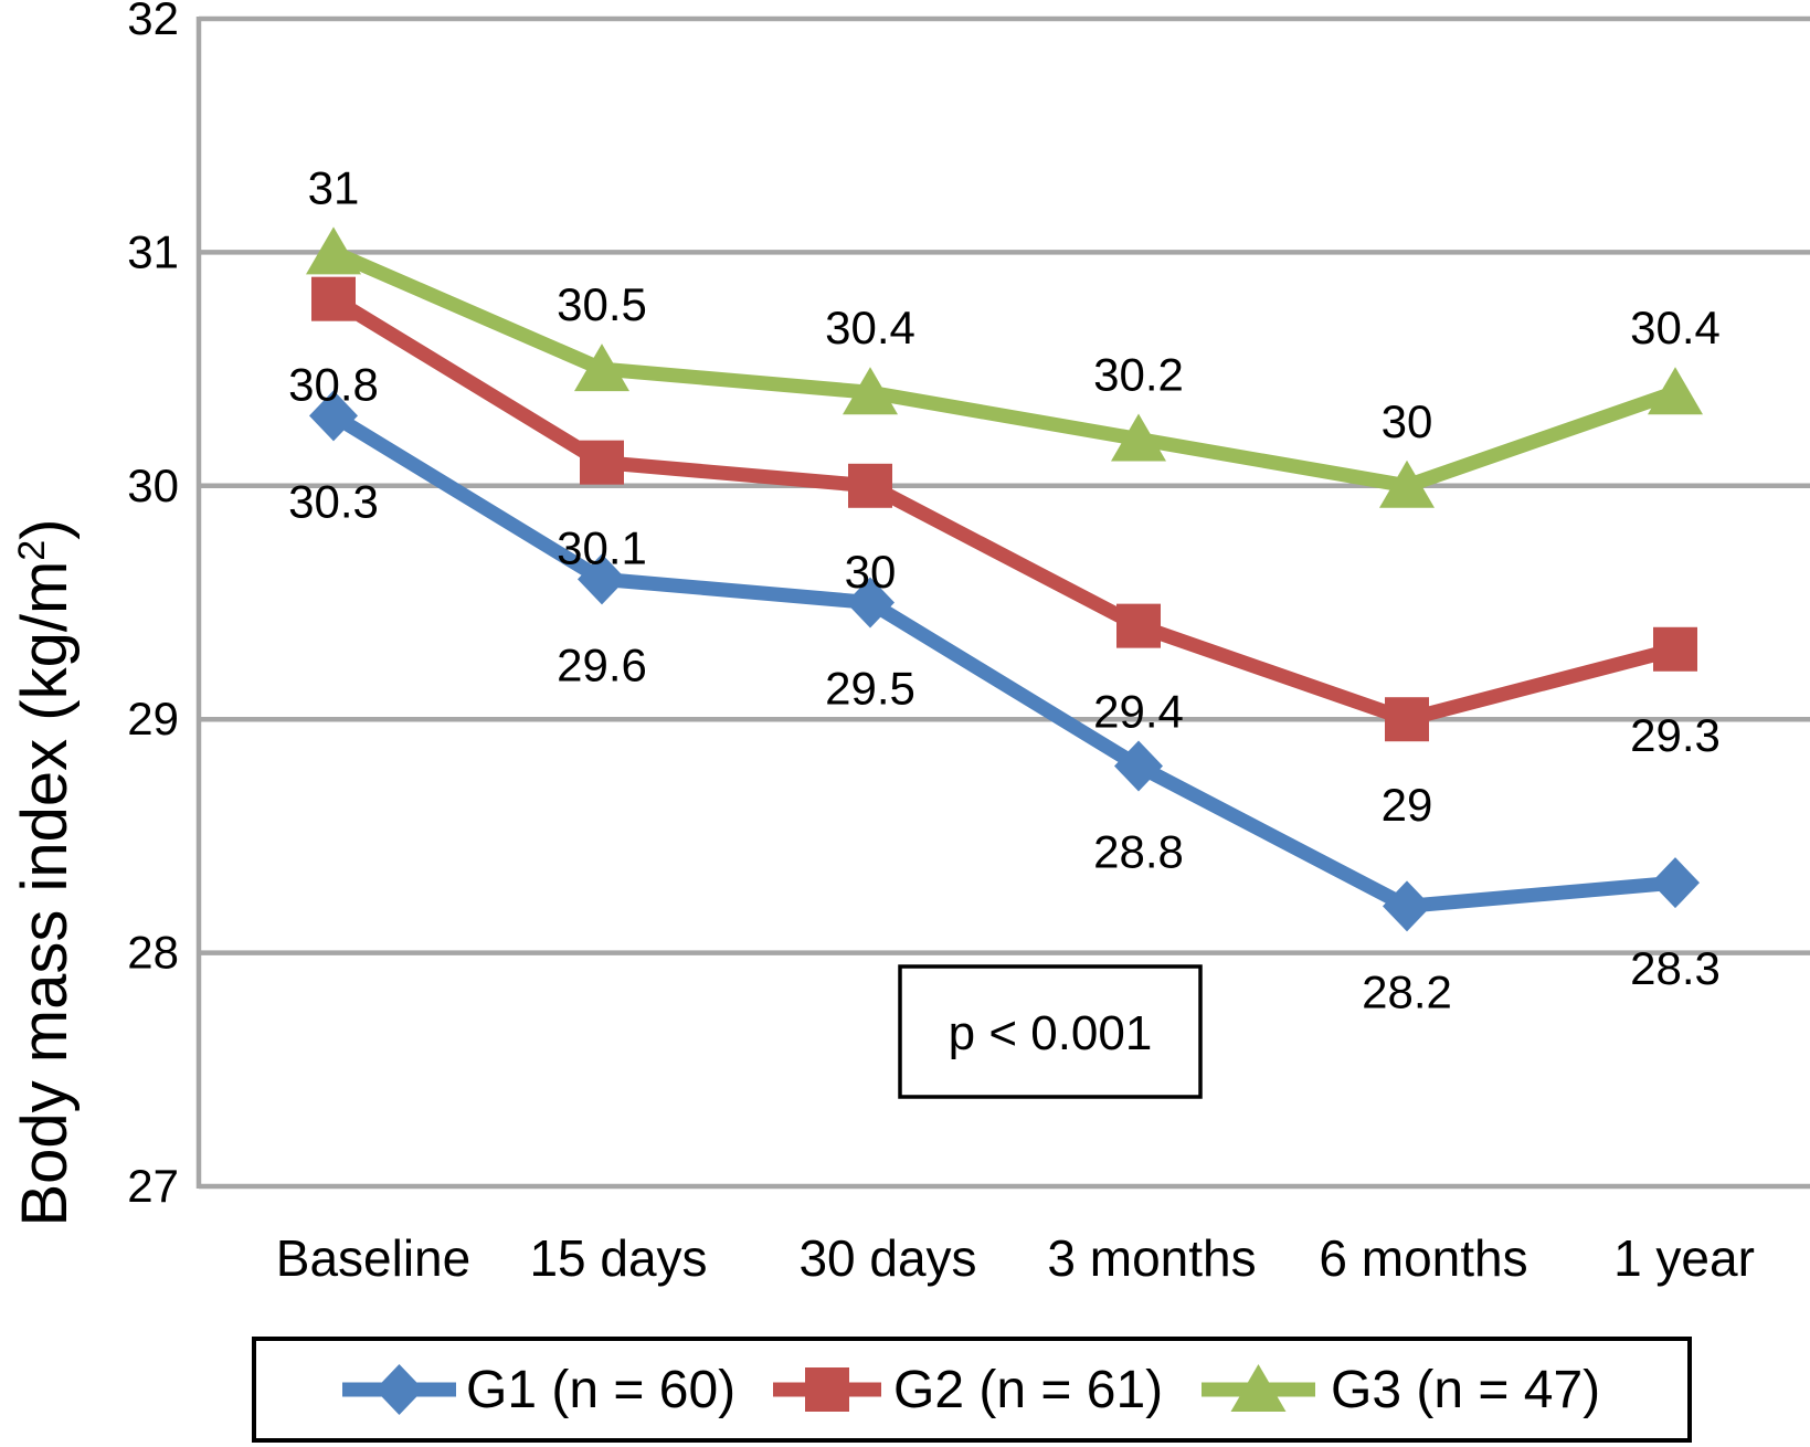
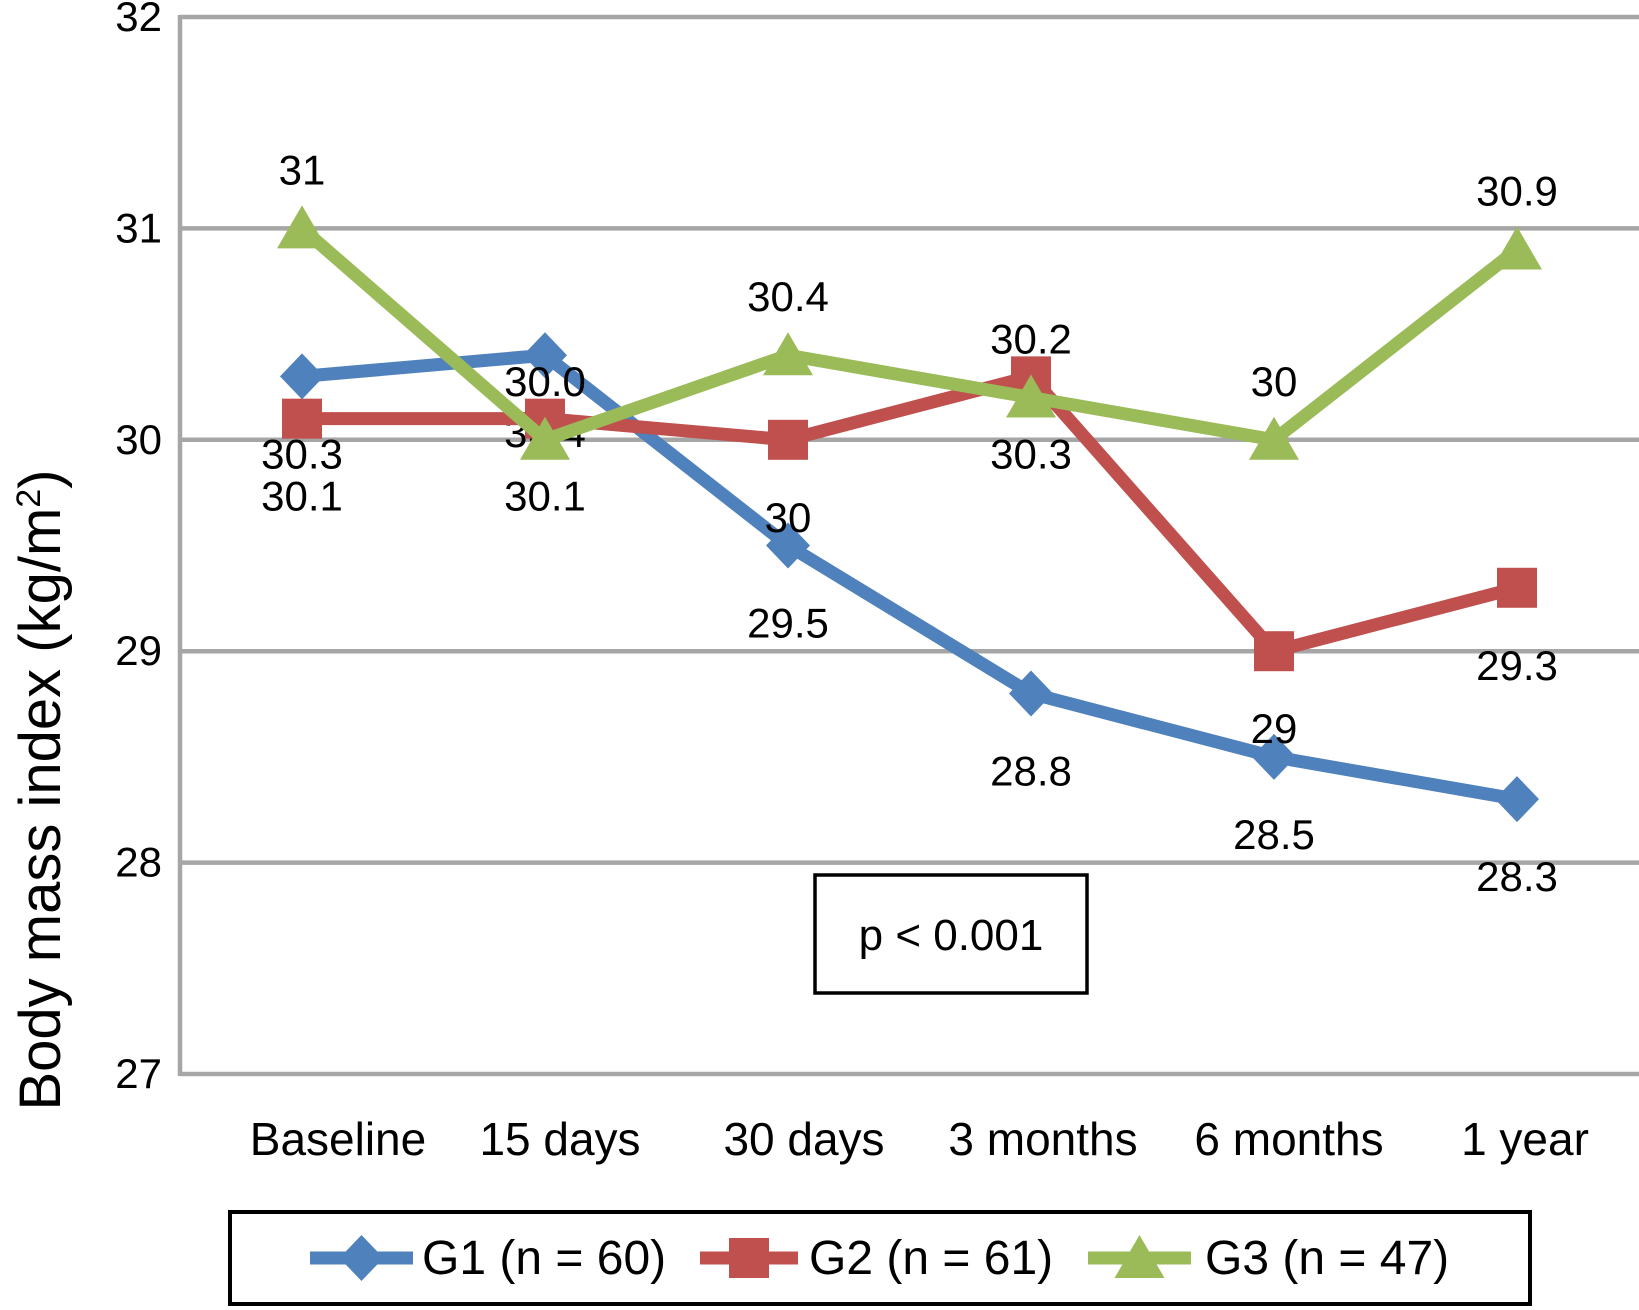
G2 (n = 61)/Baseline: 30.8 -> 30.1
G1 (n = 60)/15 days: 29.6 -> 30.4
G3 (n = 47)/15 days: 30.5 -> 30.0
G2 (n = 61)/3 months: 29.4 -> 30.3
G1 (n = 60)/6 months: 28.2 -> 28.5
G3 (n = 47)/1 year: 30.4 -> 30.9
